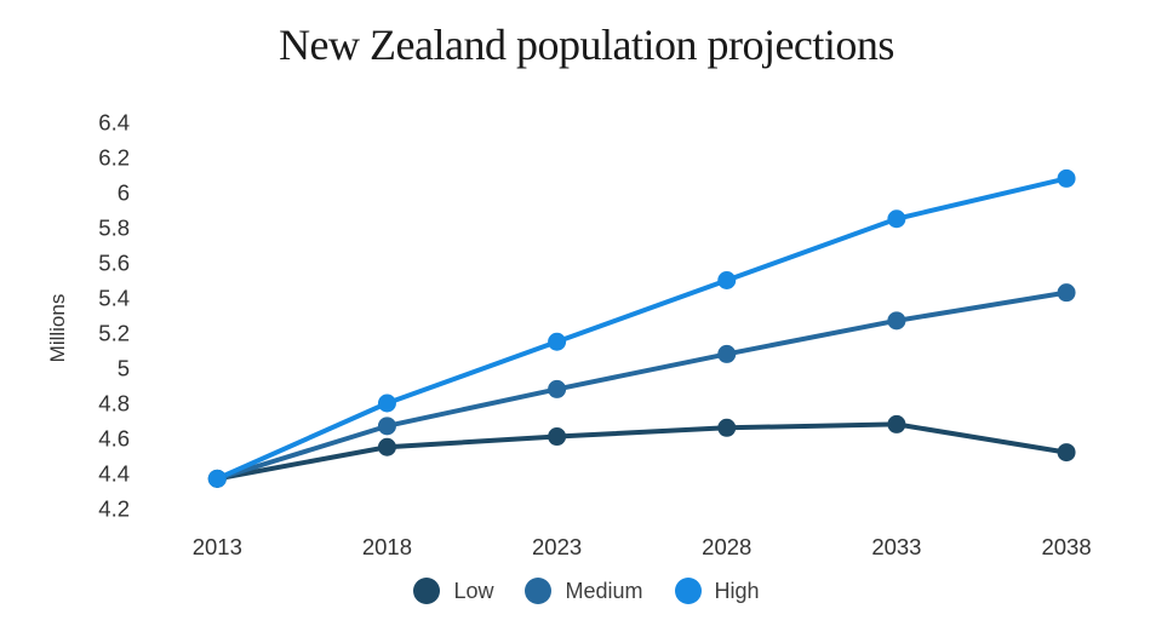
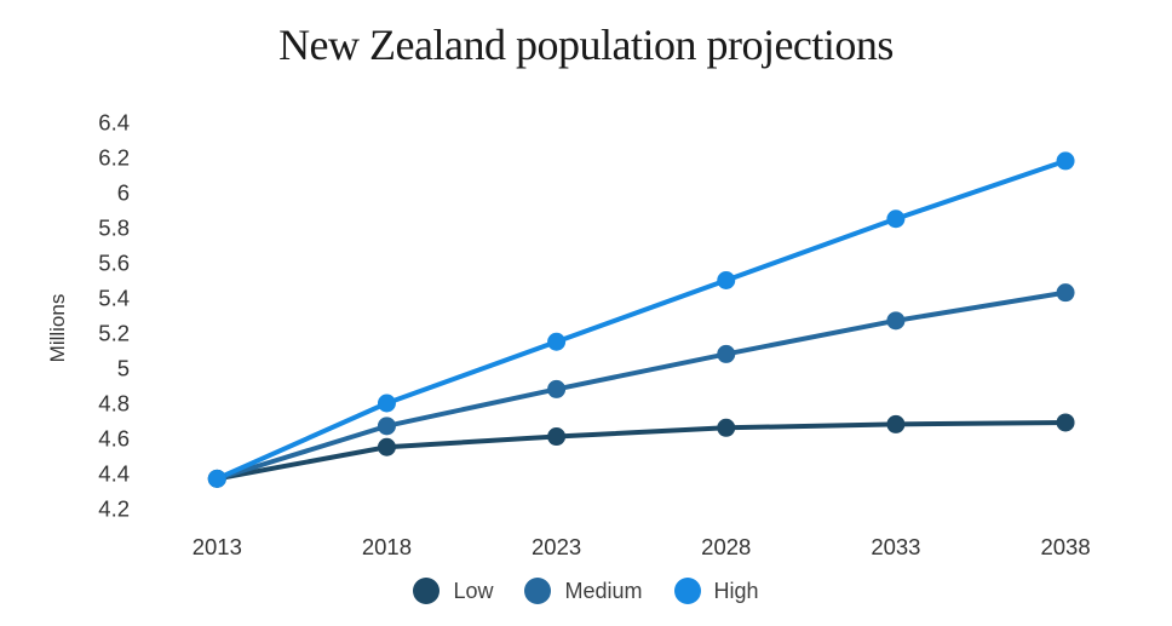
Low/2038: 4.52 -> 4.69
High/2038: 6.08 -> 6.18
